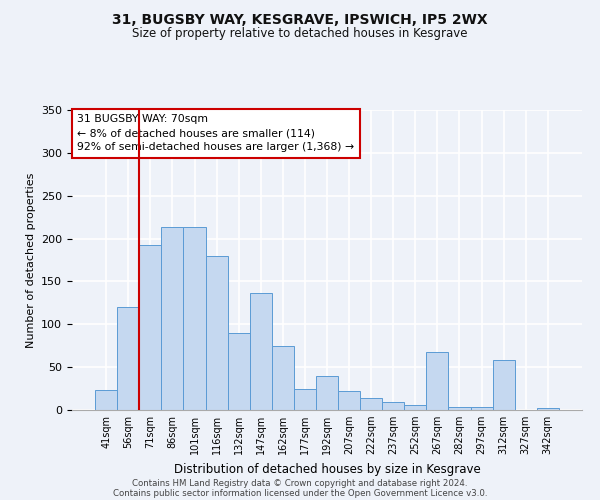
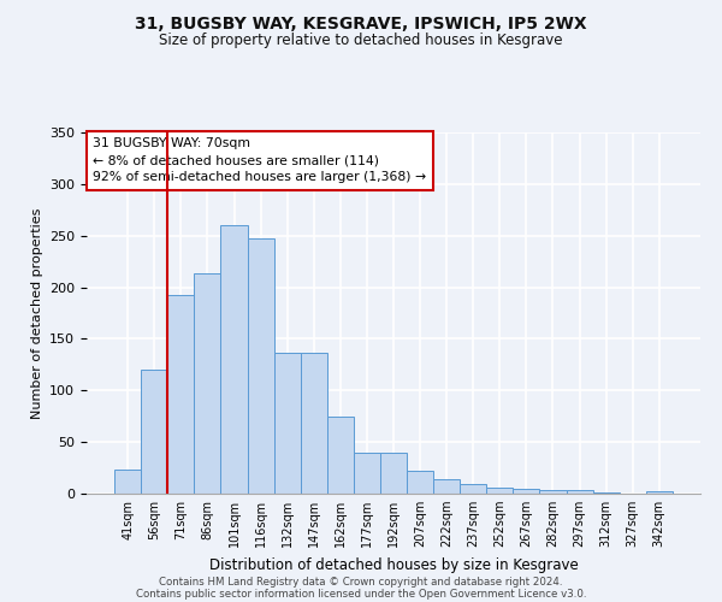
101sqm: 214 -> 260
116sqm: 180 -> 247
132sqm: 90 -> 136
177sqm: 24 -> 40
267sqm: 68 -> 5
312sqm: 58 -> 1
